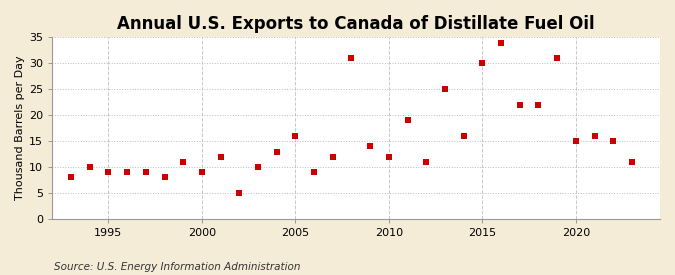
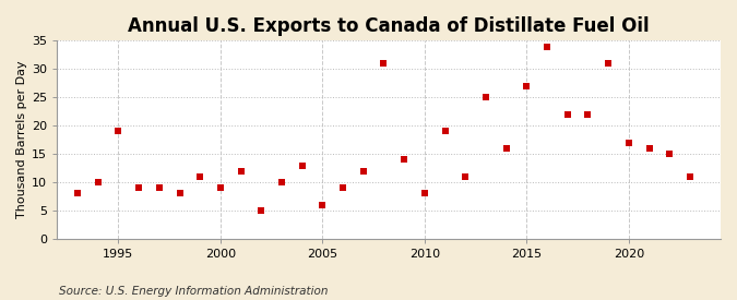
1995: 9 -> 19
2005: 16 -> 6
2010: 12 -> 8
2015: 30 -> 27
2020: 15 -> 17
